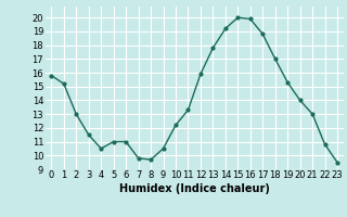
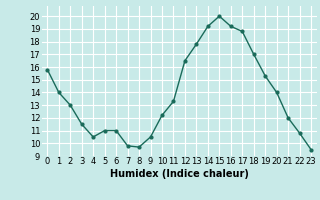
1: 15.2 -> 14.0
12: 15.9 -> 16.5
16: 19.9 -> 19.2
21: 13.0 -> 12.0
